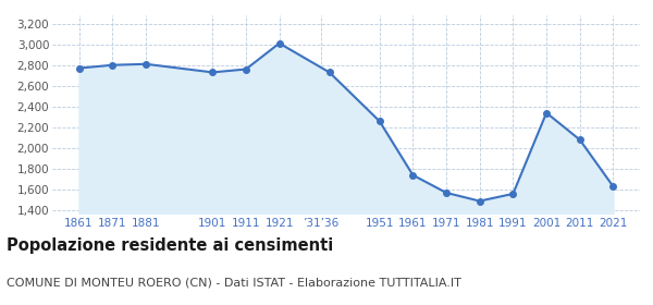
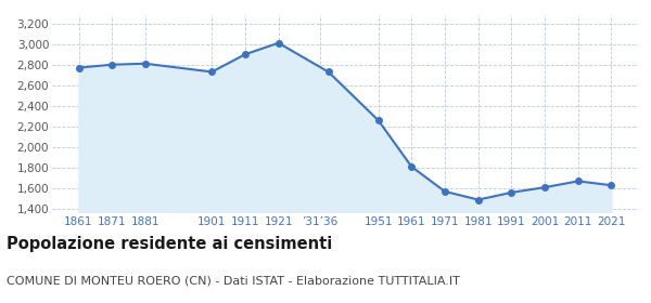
1911: 2,760 -> 2,900
1961: 1,740 -> 1,810
2001: 2,340 -> 1,610
2011: 2,080 -> 1,670
